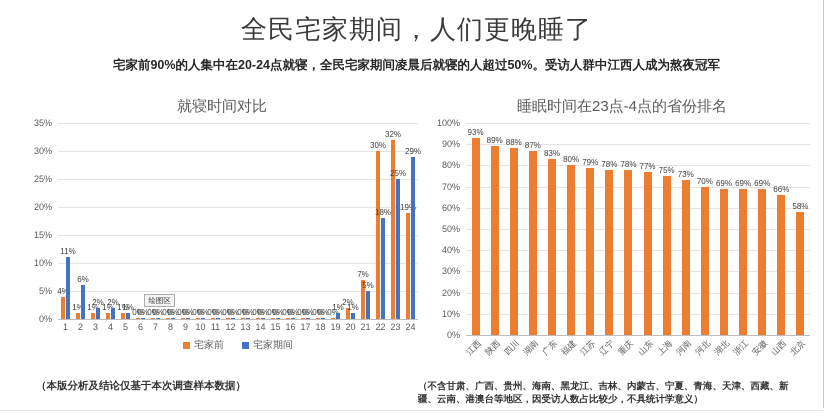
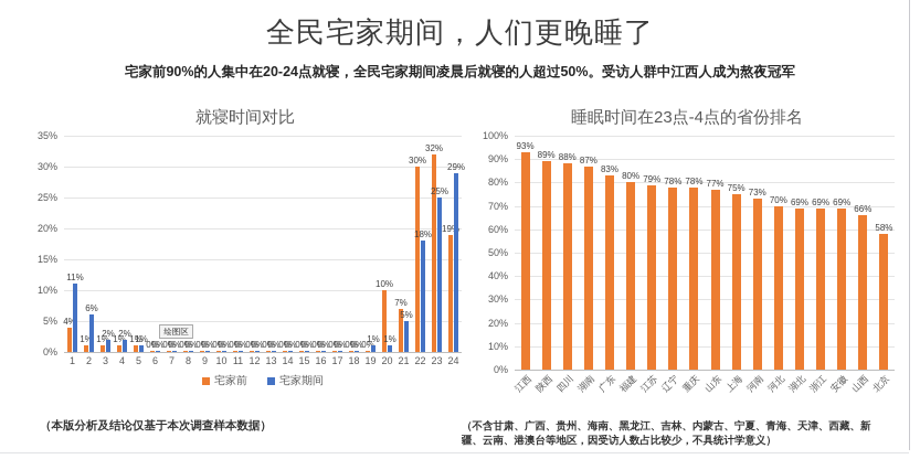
就寝时间对比/宅家前/20: 2% -> 10%
